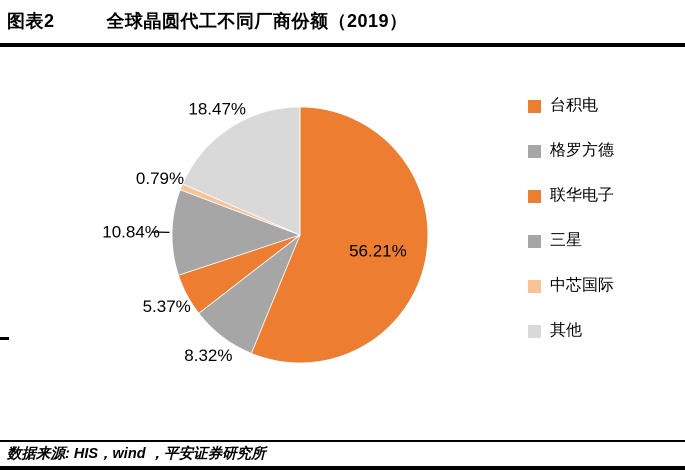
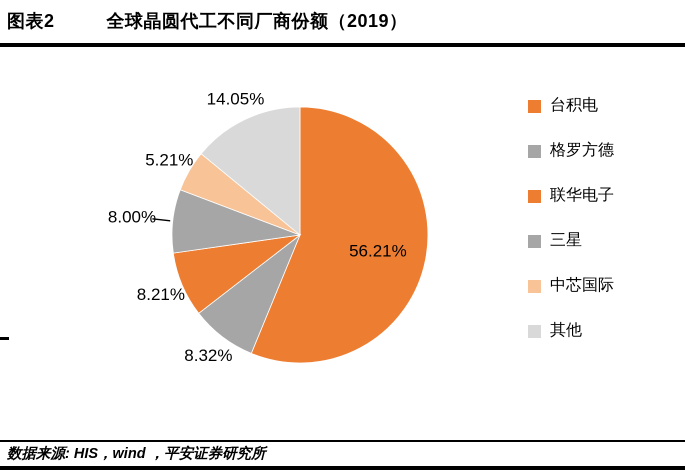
联华电子: 5.37% -> 8.21%
三星: 10.84% -> 8.00%
中芯国际: 0.79% -> 5.21%
其他: 18.47% -> 14.05%
